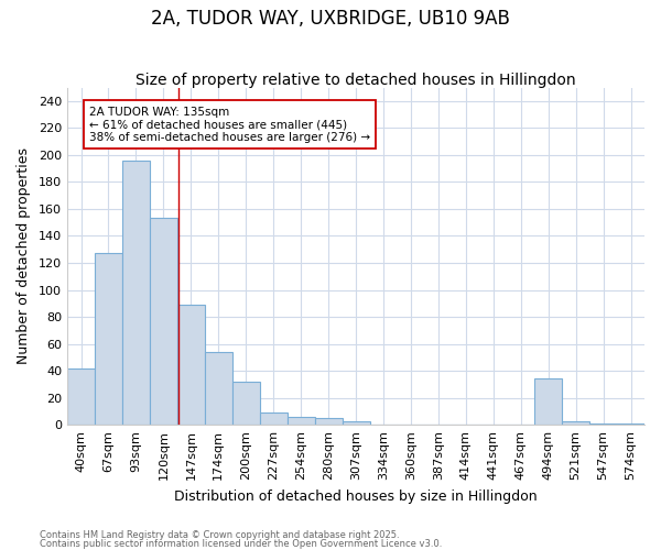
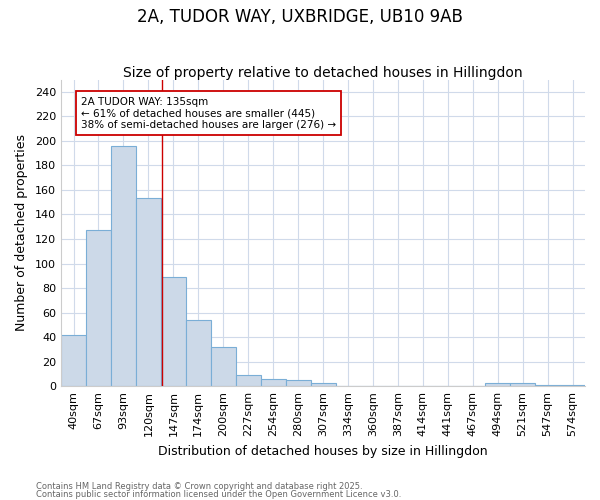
494sqm: 34 -> 3
